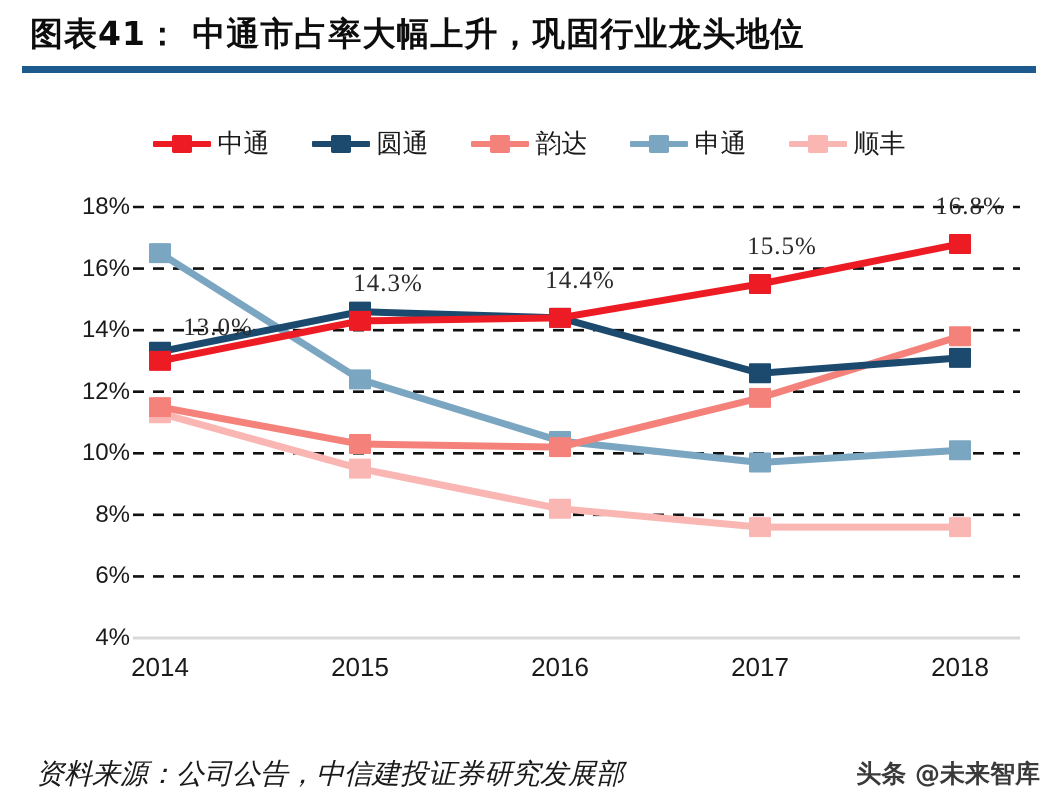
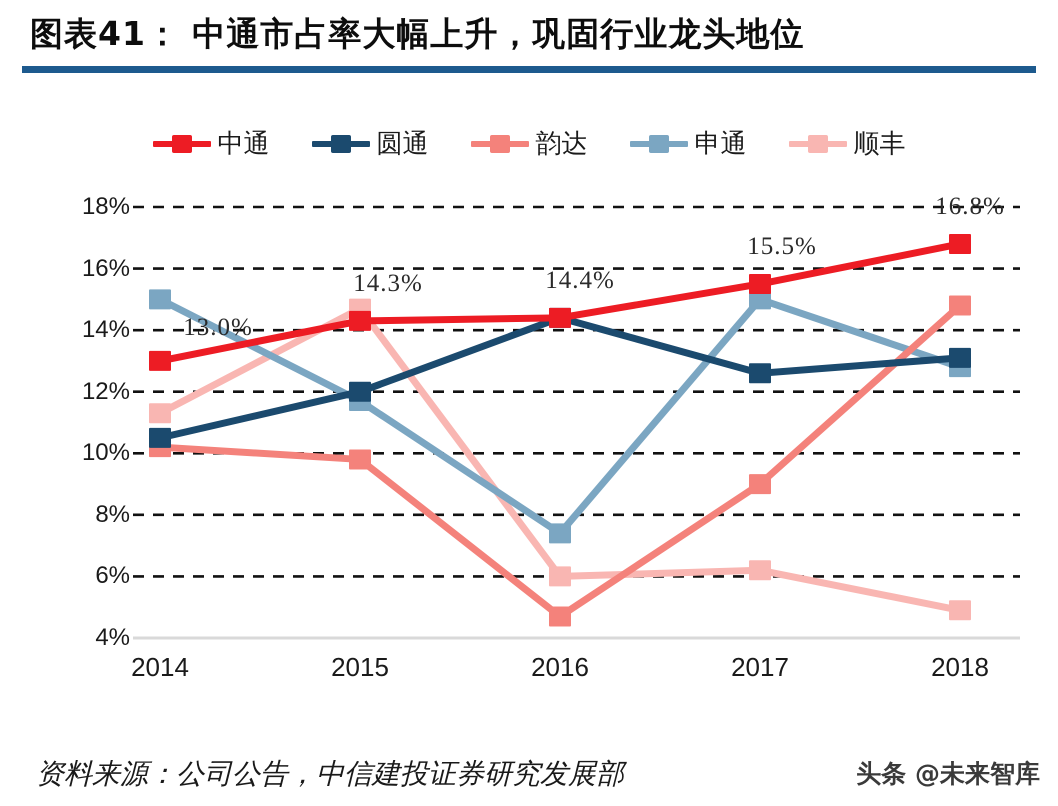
圆通/2014: 13.3% -> 10.5%
韵达/2014: 11.5% -> 10.2%
申通/2014: 16.5% -> 15.0%
圆通/2015: 14.6% -> 12.0%
韵达/2015: 10.3% -> 9.8%
申通/2015: 12.4% -> 11.7%
顺丰/2015: 9.5% -> 14.7%
韵达/2016: 10.2% -> 4.7%
申通/2016: 10.4% -> 7.4%
顺丰/2016: 8.2% -> 6.0%
韵达/2017: 11.8% -> 9.0%
申通/2017: 9.7% -> 15.0%
顺丰/2017: 7.6% -> 6.2%
韵达/2018: 13.8% -> 14.8%
申通/2018: 10.1% -> 12.8%
顺丰/2018: 7.6% -> 4.9%
